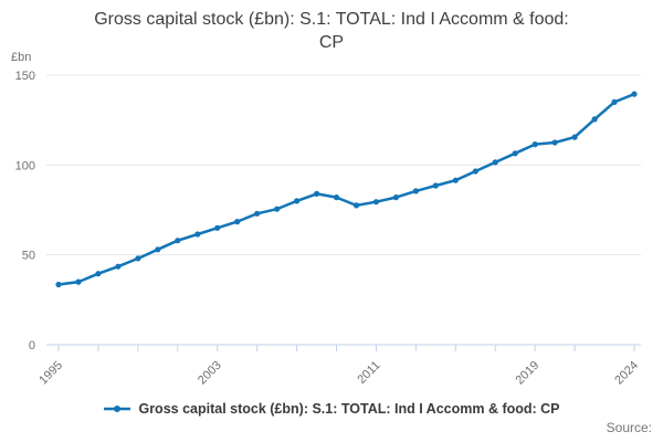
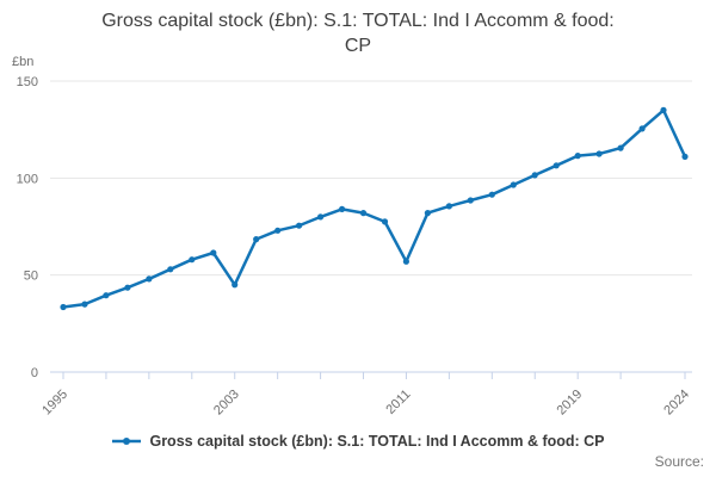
2003: 65 -> 45
2011: 80 -> 57
2024: 140 -> 111
